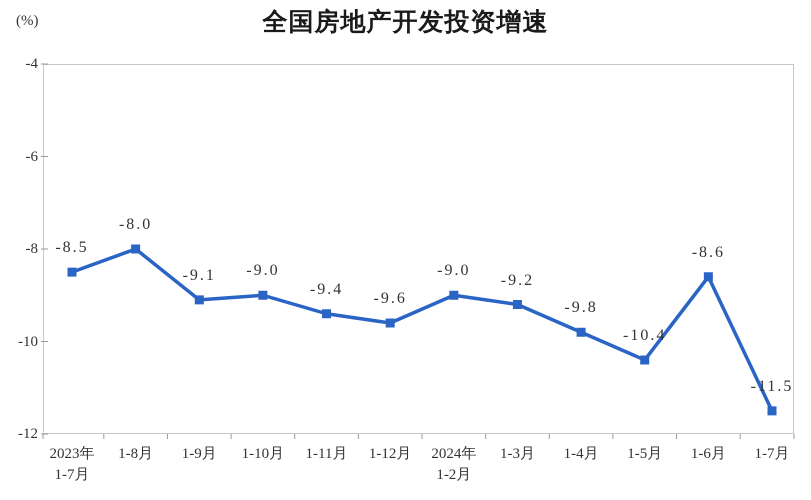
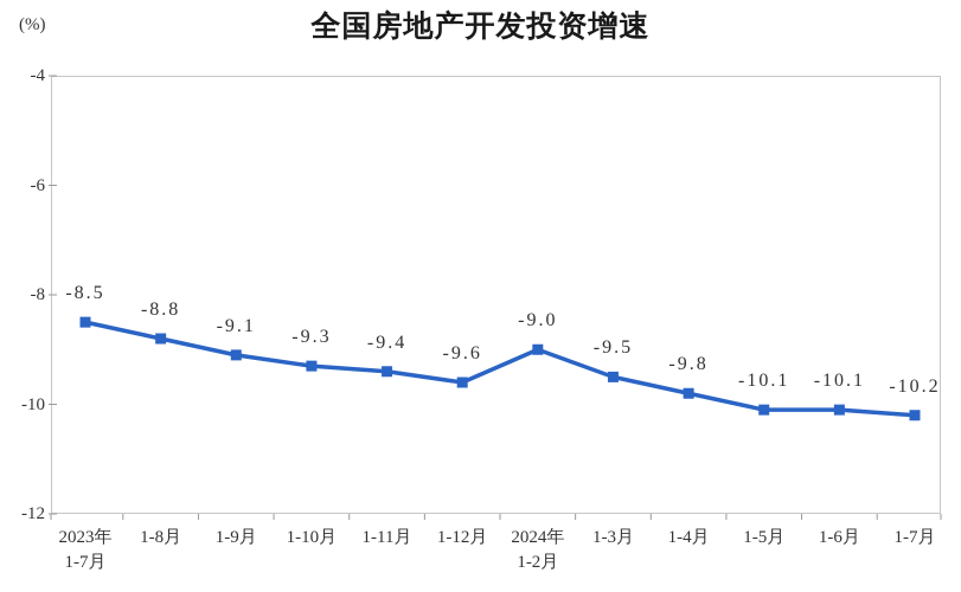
1-8月: -8.0 -> -8.8
1-10月: -9.0 -> -9.3
1-3月: -9.2 -> -9.5
1-5月: -10.4 -> -10.1
1-6月: -8.6 -> -10.1
1-7月: -11.5 -> -10.2
